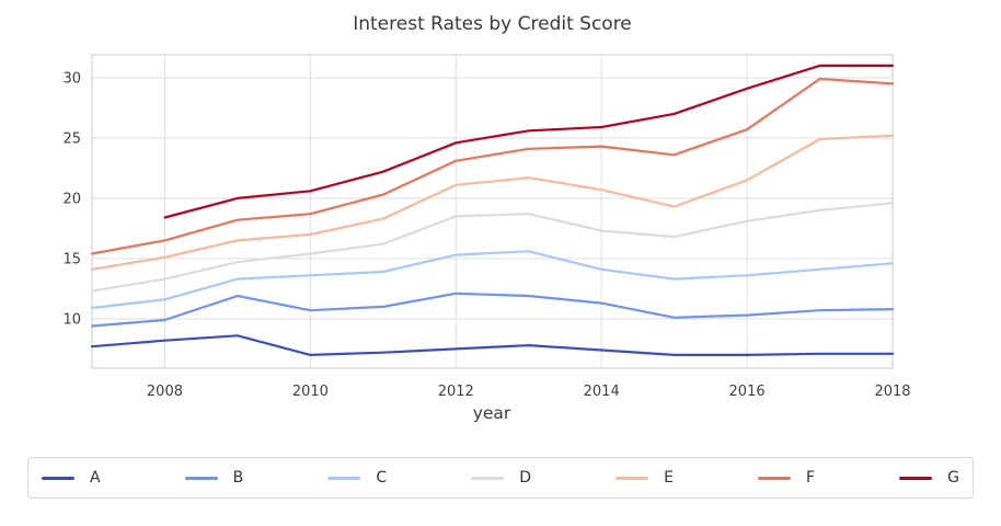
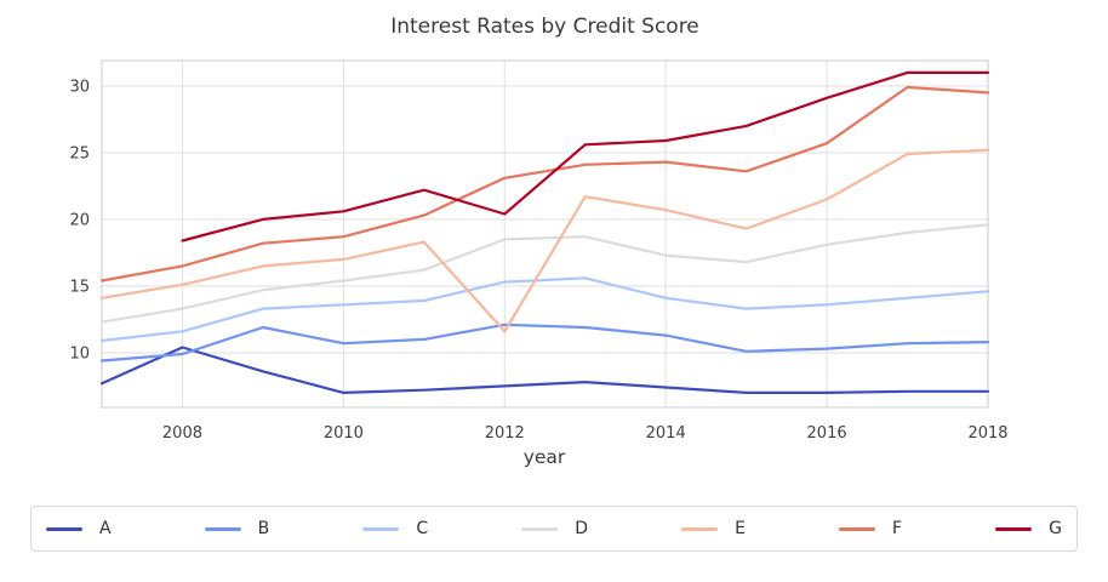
A/2008: 8.2 -> 10.4
E/2012: 21.1 -> 11.6
G/2012: 24.6 -> 20.4
